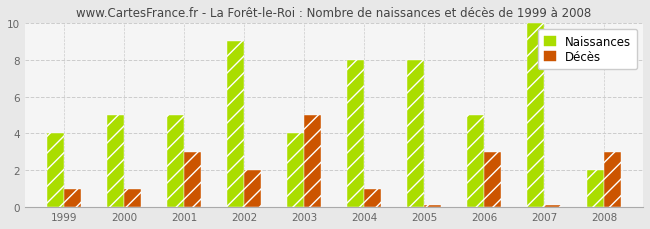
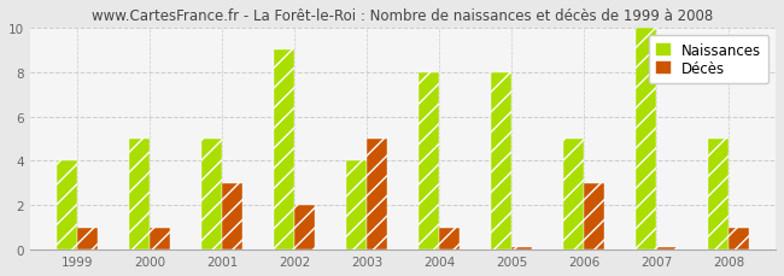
Naissances/2008: 2 -> 5
Décès/2008: 3.0 -> 1.0
